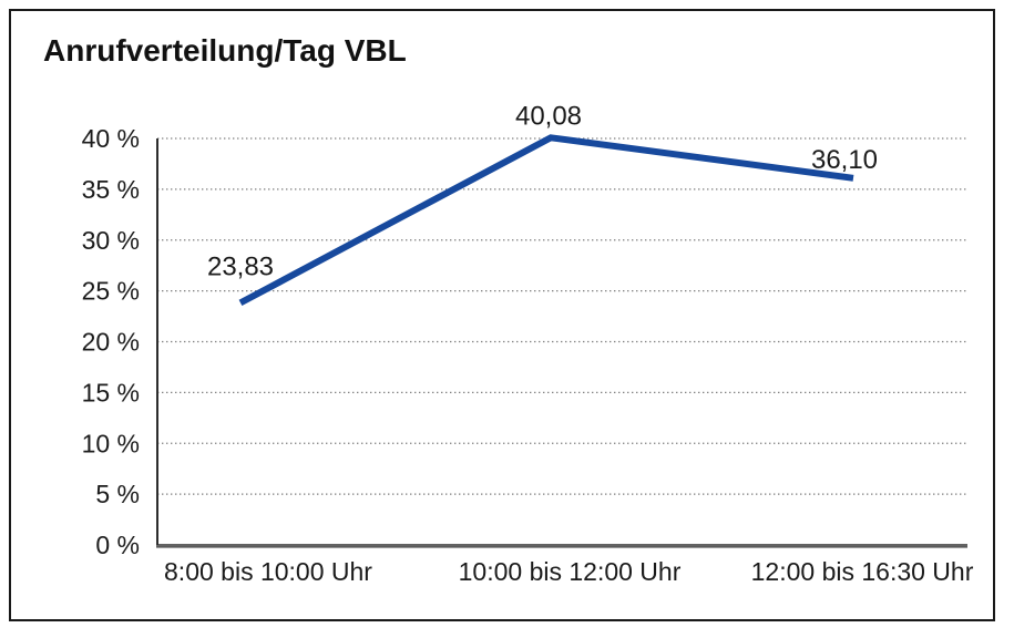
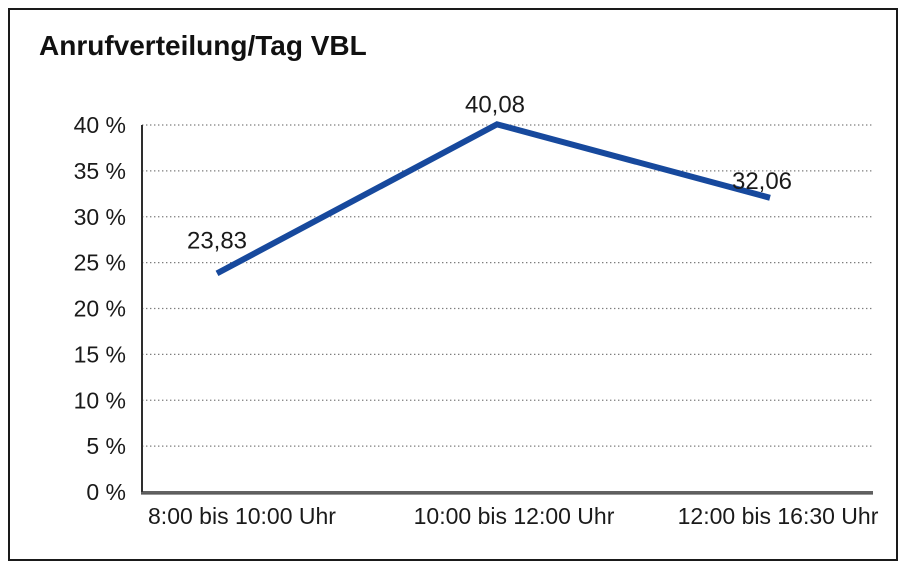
12:00 bis 16:30 Uhr: 36,10 -> 32,06
